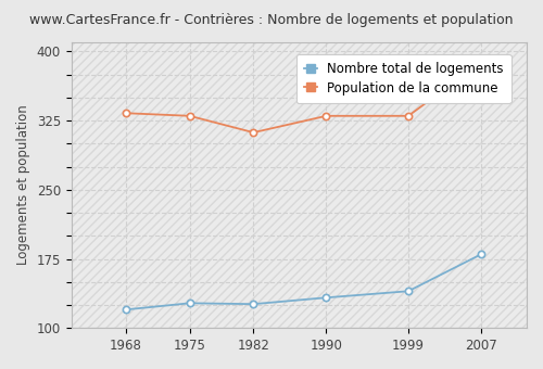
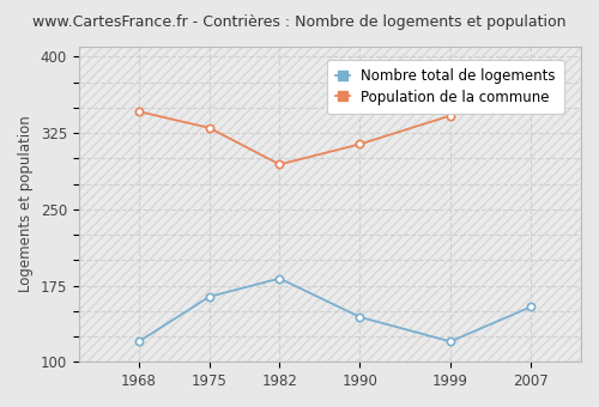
Population de la commune/1968: 333 -> 346
Nombre total de logements/1975: 127 -> 164
Nombre total de logements/1982: 126 -> 182
Population de la commune/1982: 312 -> 294
Nombre total de logements/1990: 133 -> 144
Population de la commune/1990: 330 -> 314
Nombre total de logements/1999: 140 -> 120
Population de la commune/1999: 330 -> 342
Nombre total de logements/2007: 180 -> 154
